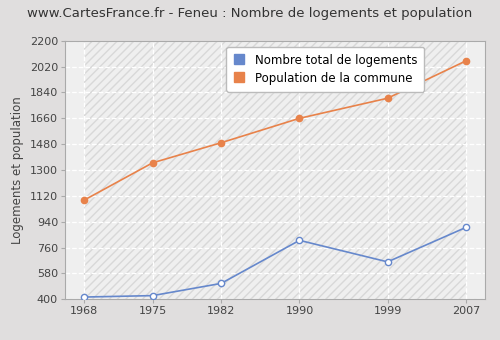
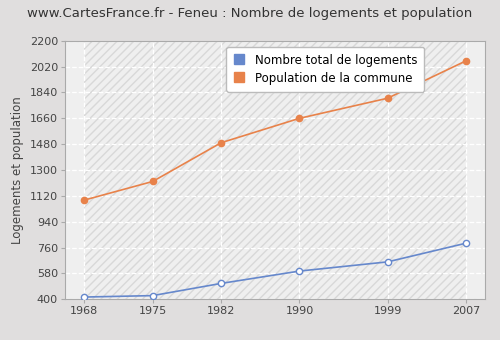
Population de la commune/1975: 1350 -> 1220
Nombre total de logements/1990: 810 -> 600
Nombre total de logements/2007: 900 -> 790
